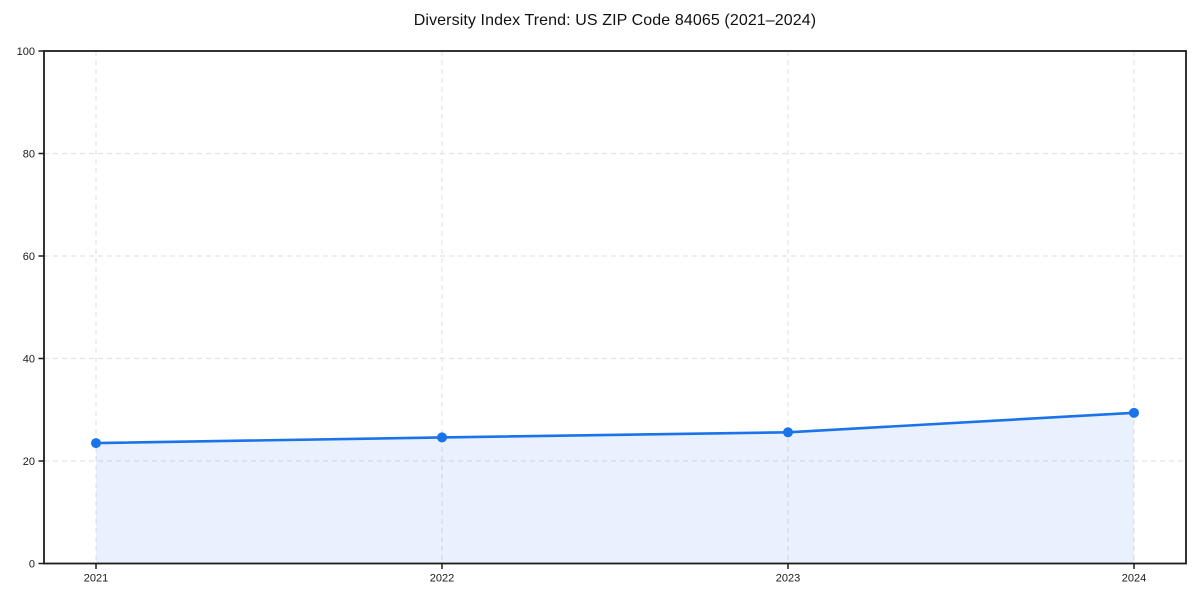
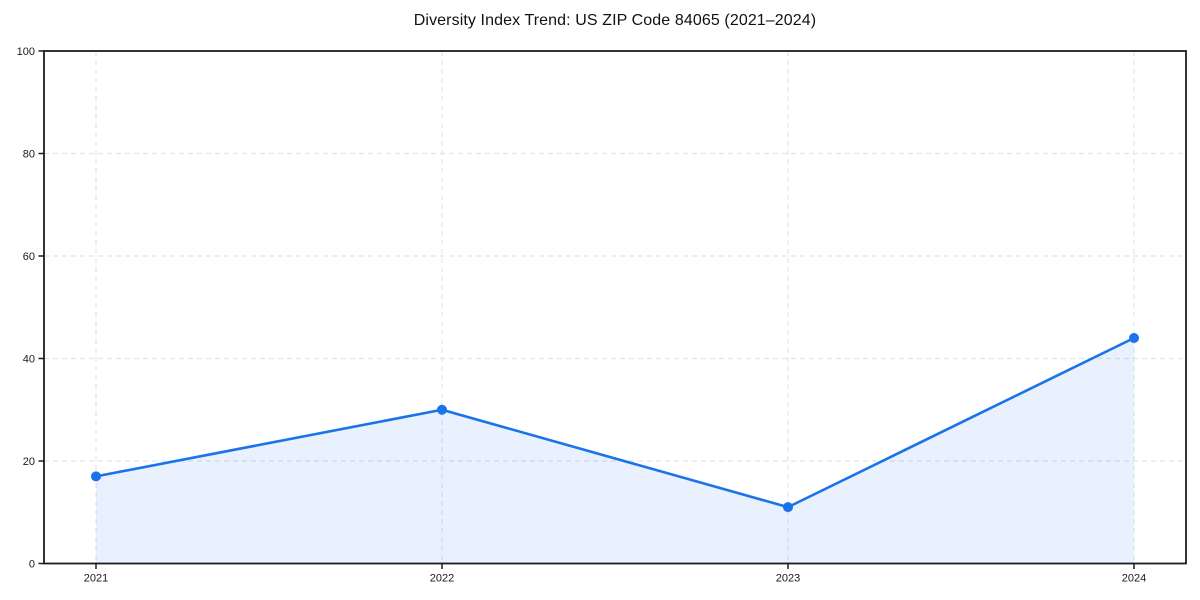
2021: 24 -> 17
2022: 25 -> 30
2023: 26 -> 11
2024: 29 -> 44
